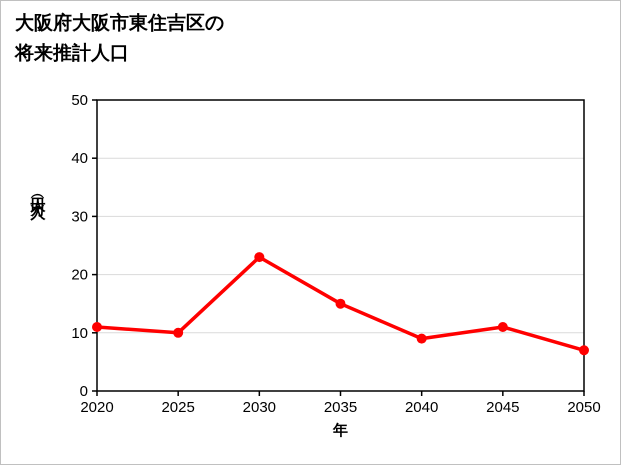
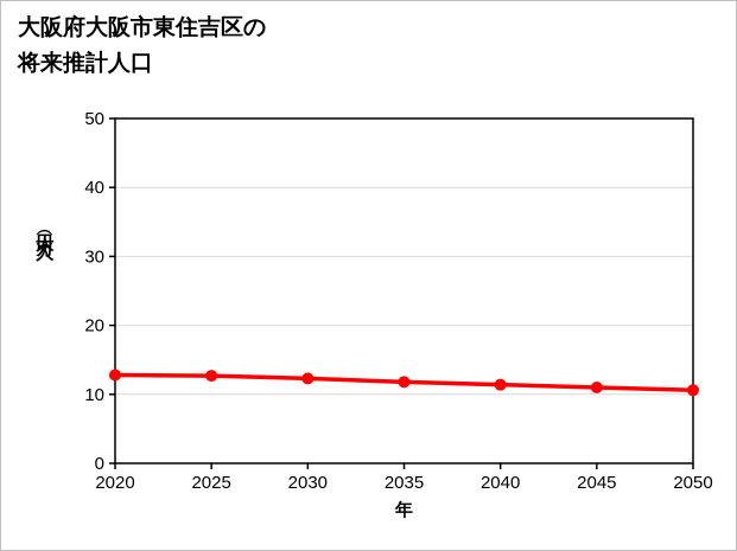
2020: 11 -> 13
2025: 10 -> 13
2030: 23 -> 12
2035: 15 -> 12
2040: 9 -> 11
2050: 7 -> 11
